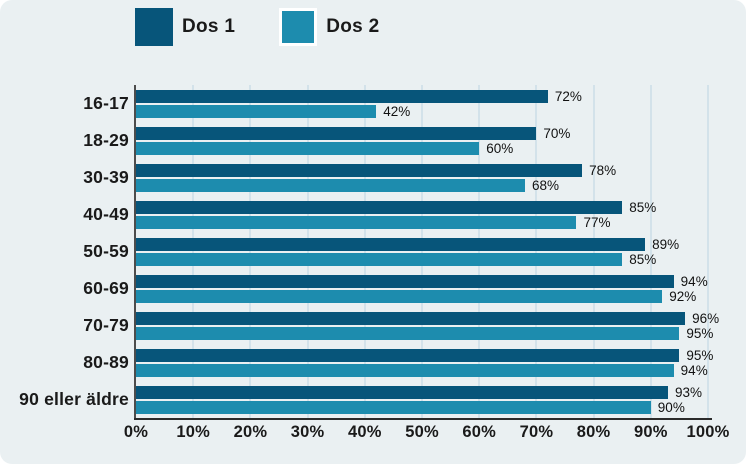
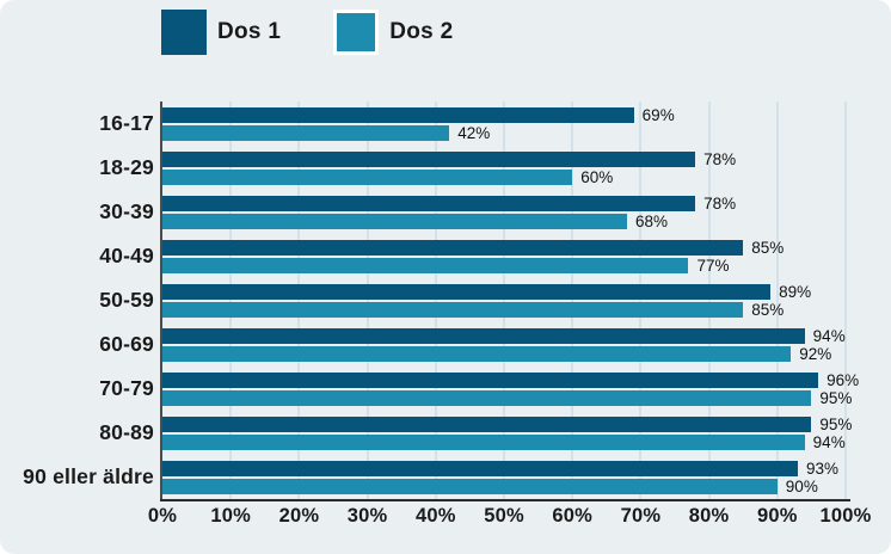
Dos 1/16-17: 72% -> 69%
Dos 1/18-29: 70% -> 78%
